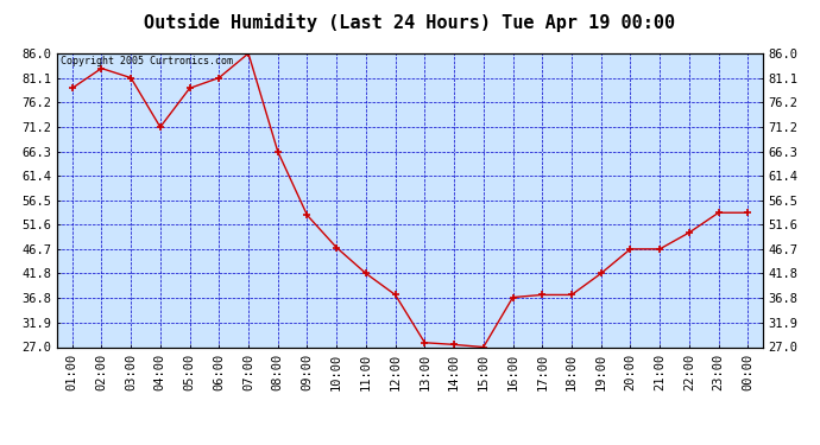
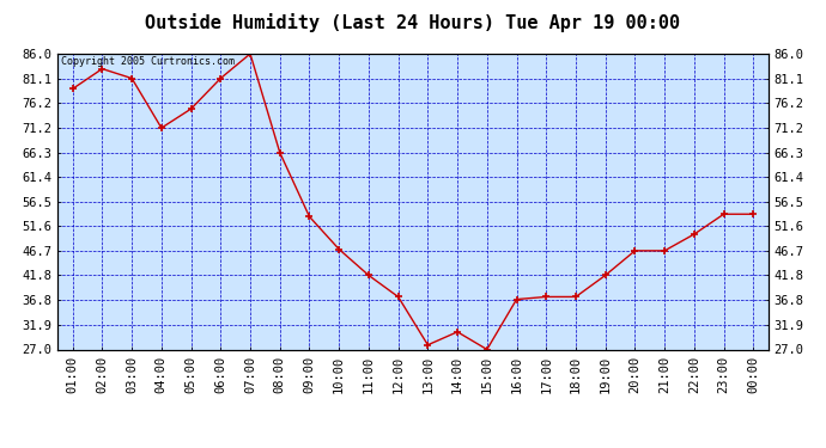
05:00: 79.0 -> 75.0
14:00: 27.5 -> 30.5
